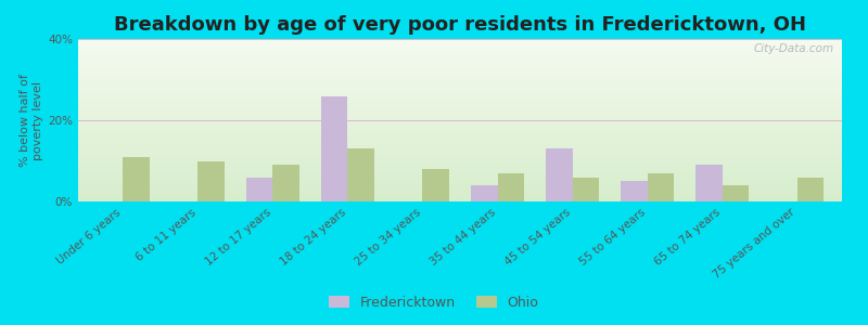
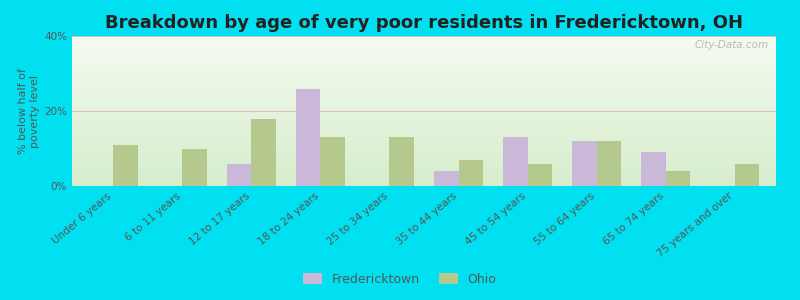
Ohio/12 to 17 years: 9% -> 18%
Ohio/25 to 34 years: 8% -> 13%
Fredericktown/55 to 64 years: 5% -> 12%
Ohio/55 to 64 years: 7% -> 12%
